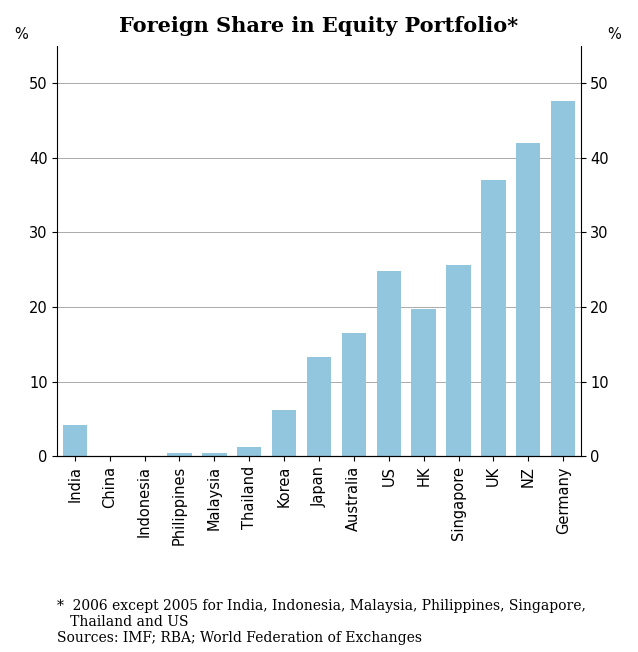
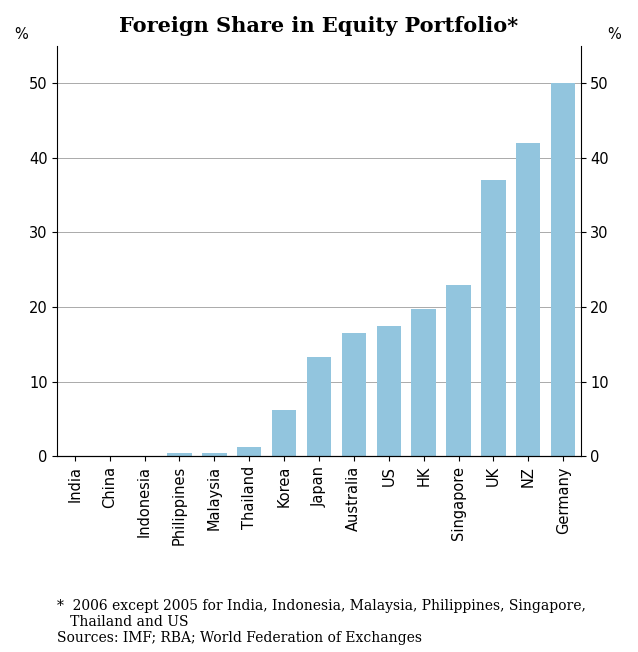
India: 4.2 -> 0.1
US: 24.8 -> 17.5
Singapore: 25.6 -> 23.0
Germany: 47.6 -> 50.0
